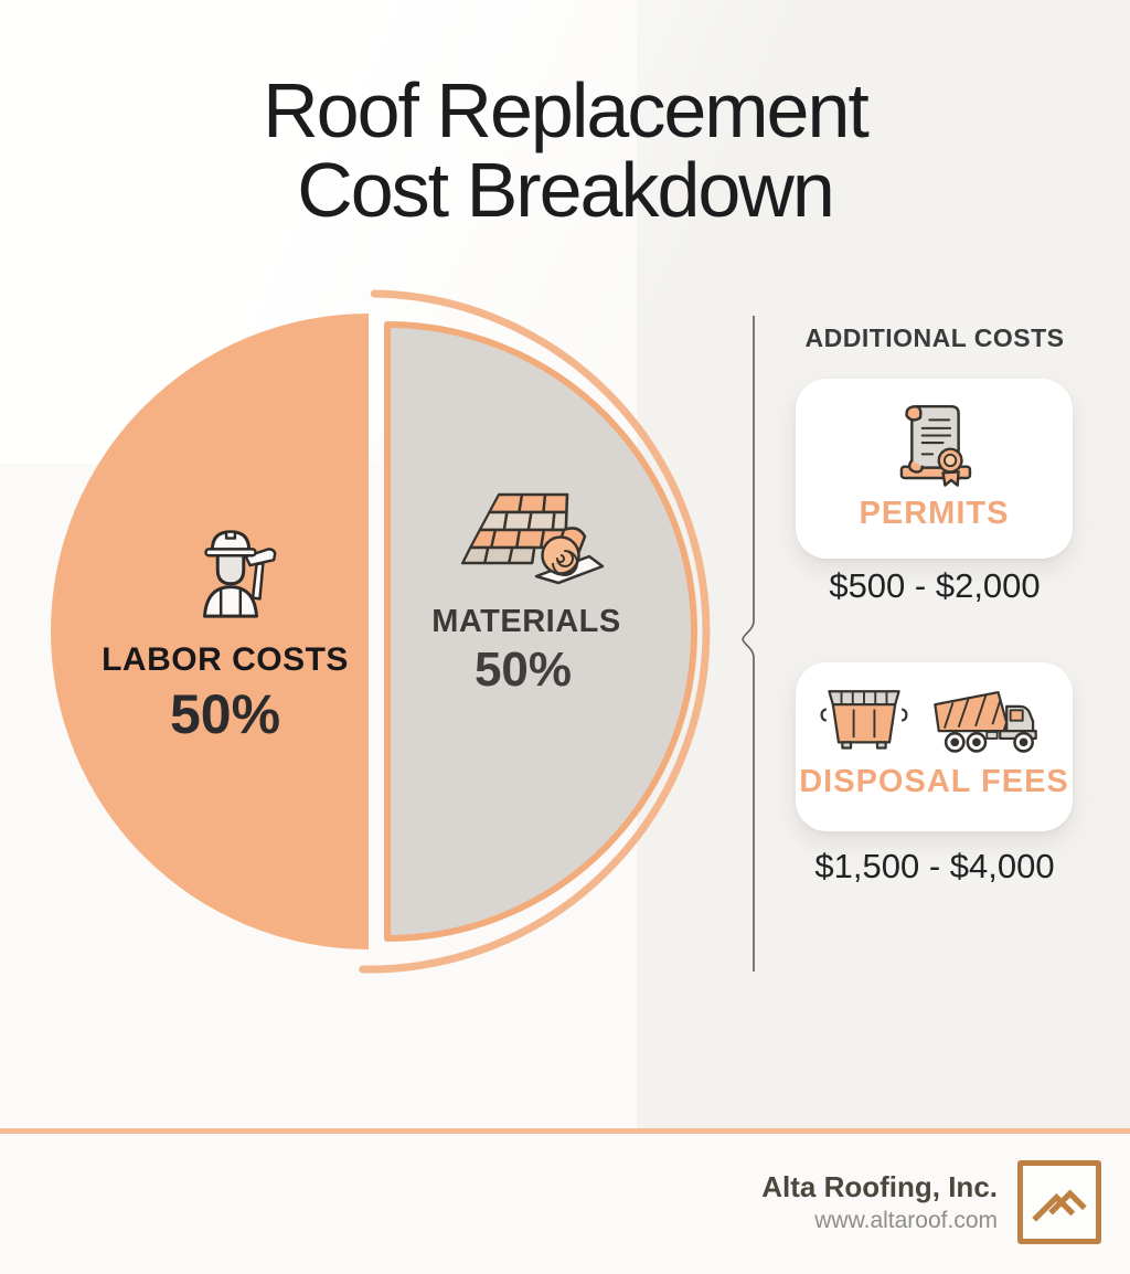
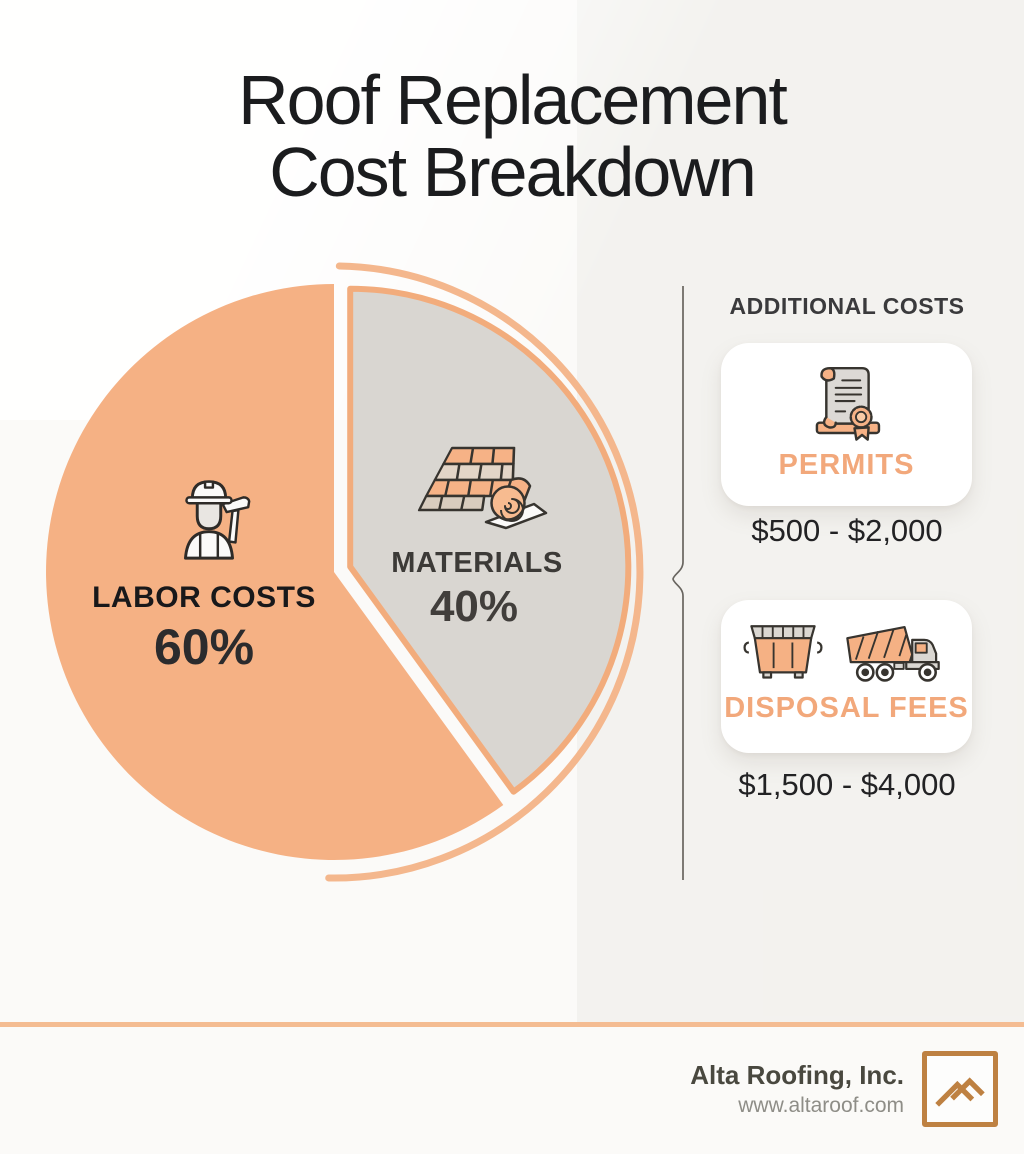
LABOR COSTS: 50% -> 60%
MATERIALS: 50% -> 40%
